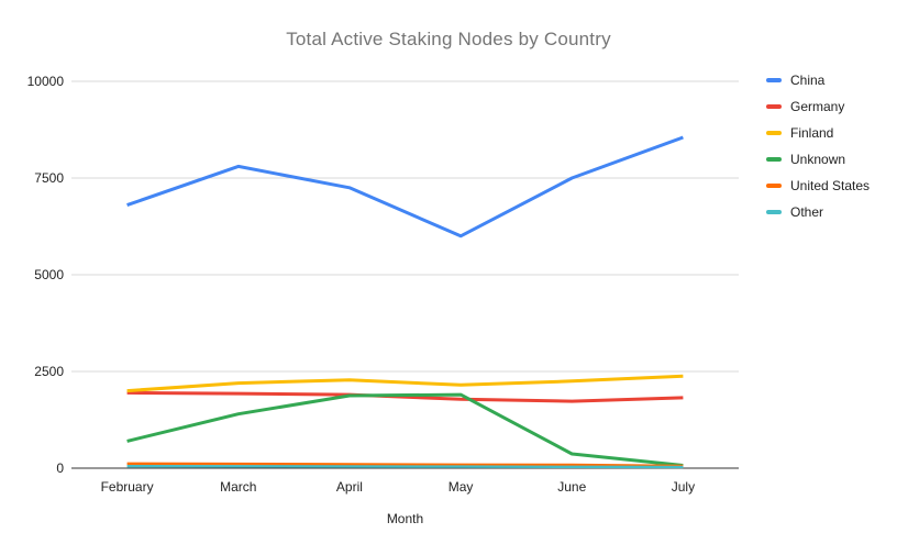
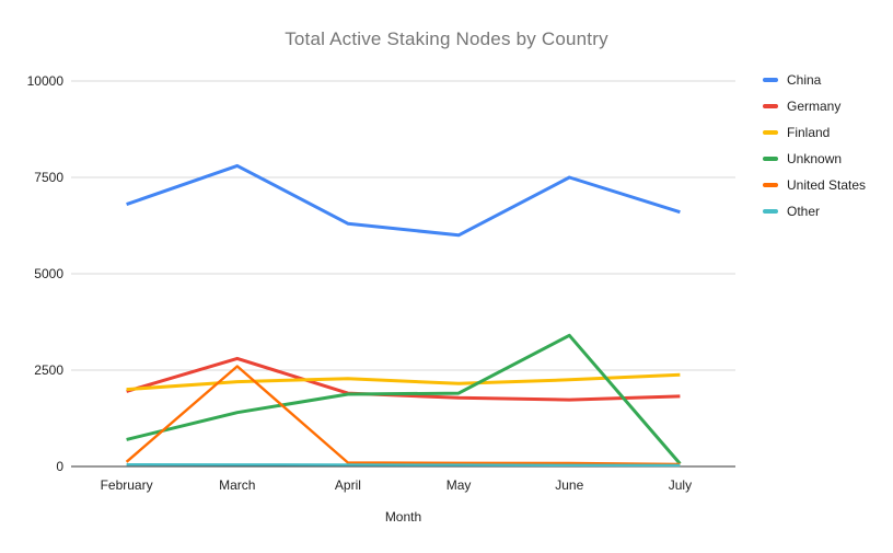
Germany/March: 1900 -> 2800
United States/March: 100 -> 2600
China/April: 7200 -> 6300
Unknown/June: 400 -> 3400
China/July: 8600 -> 6600
